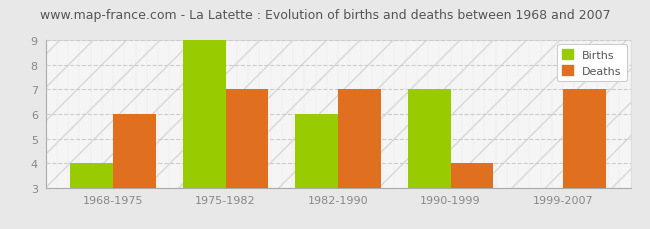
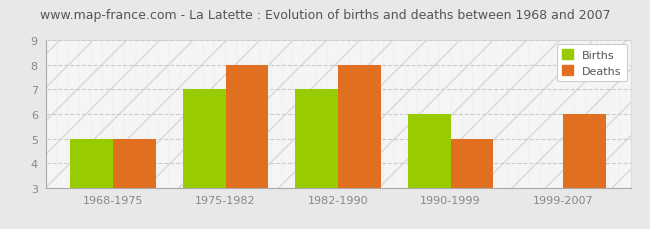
Births/1968-1975: 4 -> 5
Deaths/1968-1975: 6 -> 5
Births/1975-1982: 9 -> 7
Deaths/1975-1982: 7 -> 8
Births/1982-1990: 6 -> 7
Deaths/1982-1990: 7 -> 8
Births/1990-1999: 7 -> 6
Deaths/1990-1999: 4 -> 5
Deaths/1999-2007: 7 -> 6
